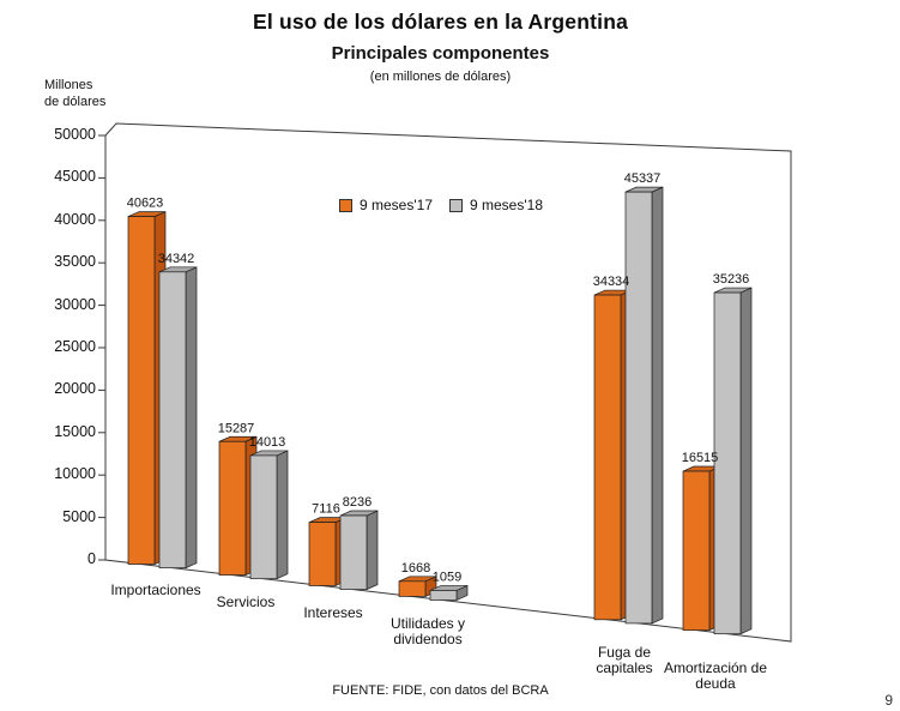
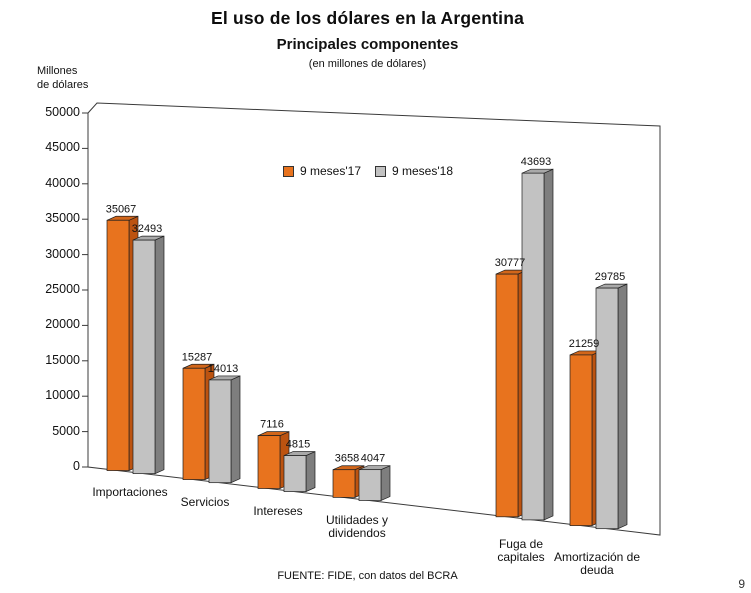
9 meses'17/Importaciones: 40623 -> 35067
9 meses'18/Importaciones: 34342 -> 32493
9 meses'18/Intereses: 8236 -> 4815
9 meses'17/Utilidades y dividendos: 1668 -> 3658
9 meses'18/Utilidades y dividendos: 1059 -> 4047
9 meses'17/Fuga de capitales: 34334 -> 30777
9 meses'18/Fuga de capitales: 45337 -> 43693
9 meses'17/Amortización de deuda: 16515 -> 21259
9 meses'18/Amortización de deuda: 35236 -> 29785
